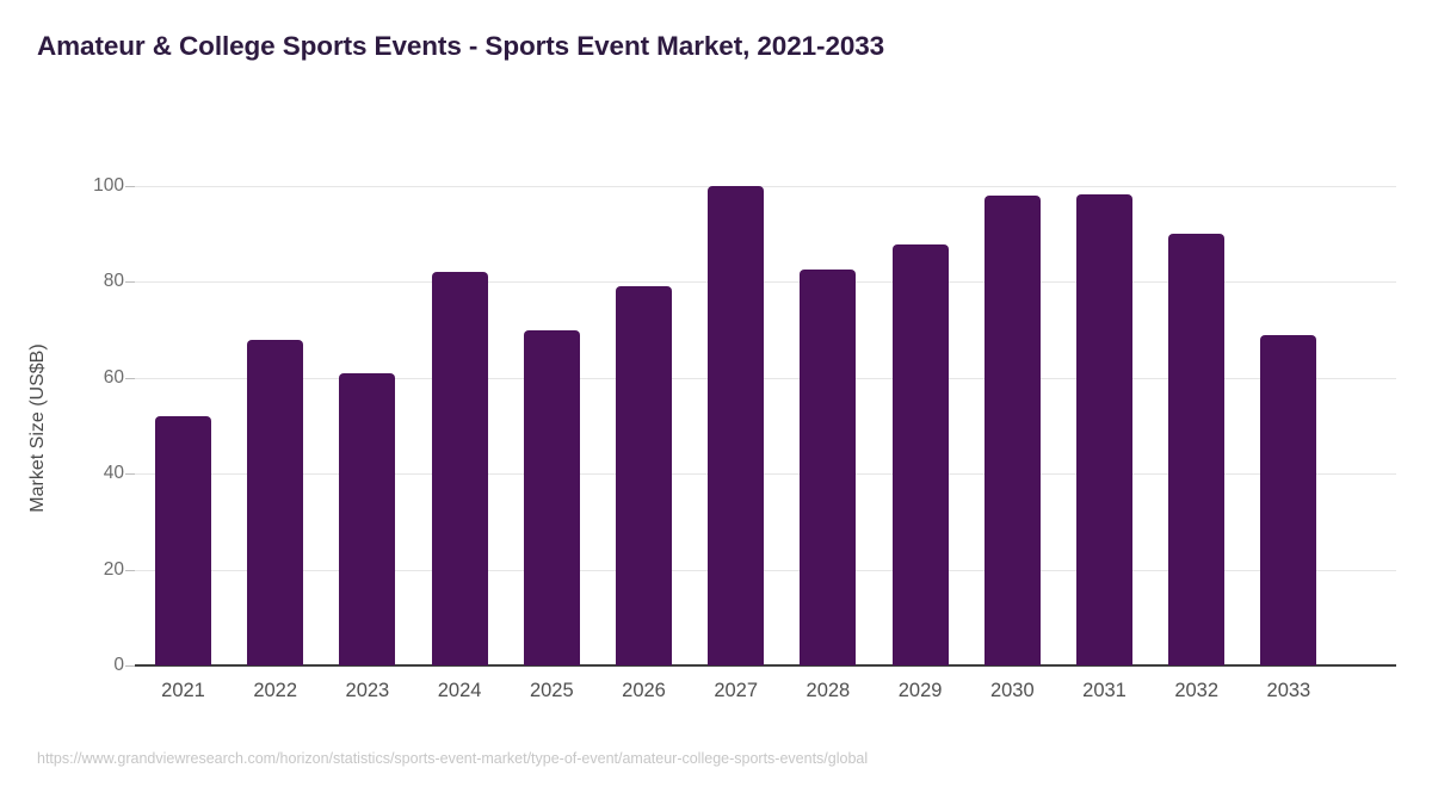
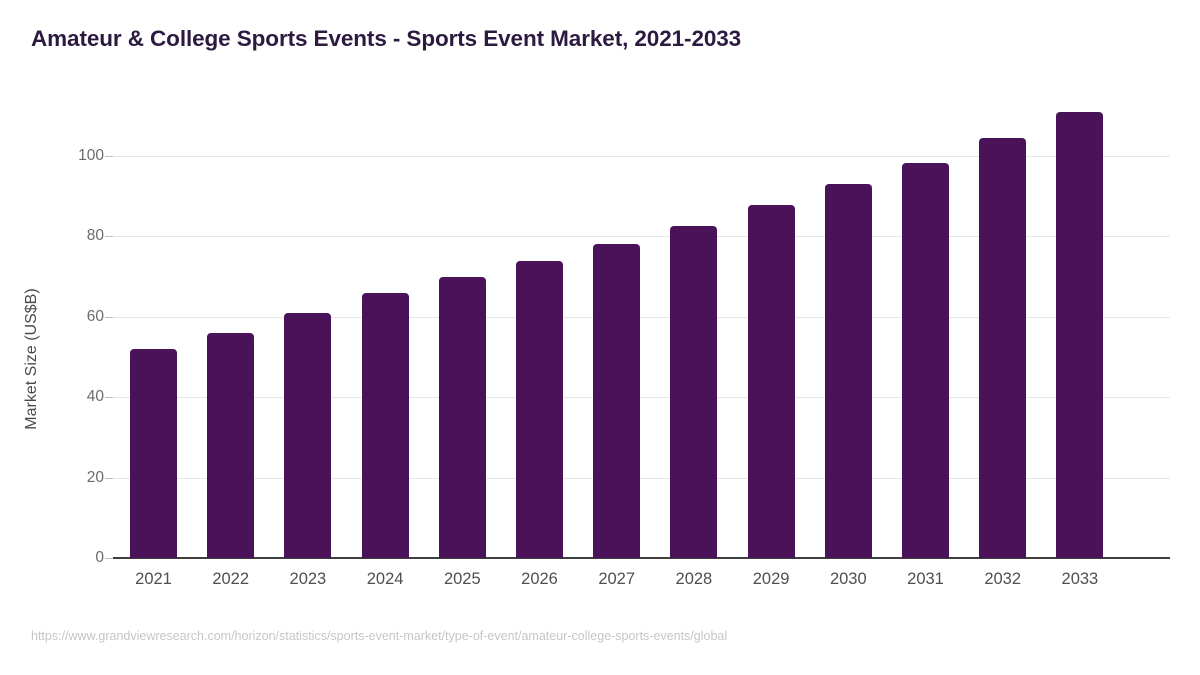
2022: 68 -> 56
2024: 82 -> 66
2026: 79 -> 74
2027: 100 -> 78
2030: 98 -> 93
2032: 90 -> 104
2033: 69 -> 111
